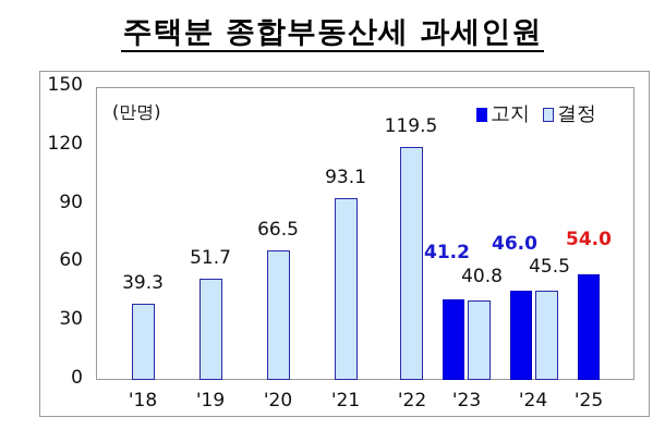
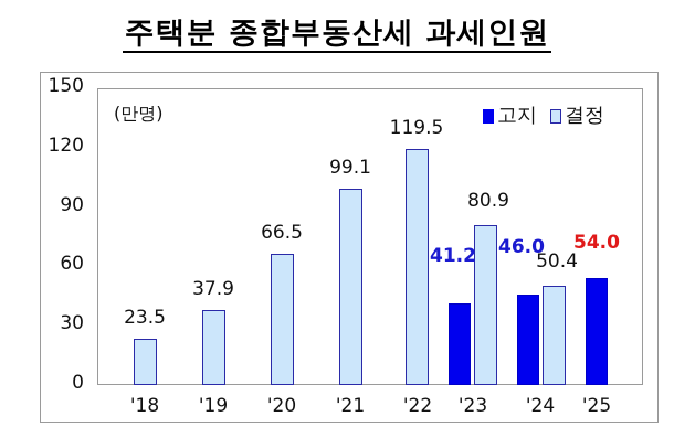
결정/'18: 39.3 -> 23.5
결정/'19: 51.7 -> 37.9
결정/'21: 93.1 -> 99.1
결정/'23: 40.8 -> 80.9
결정/'24: 45.5 -> 50.4
